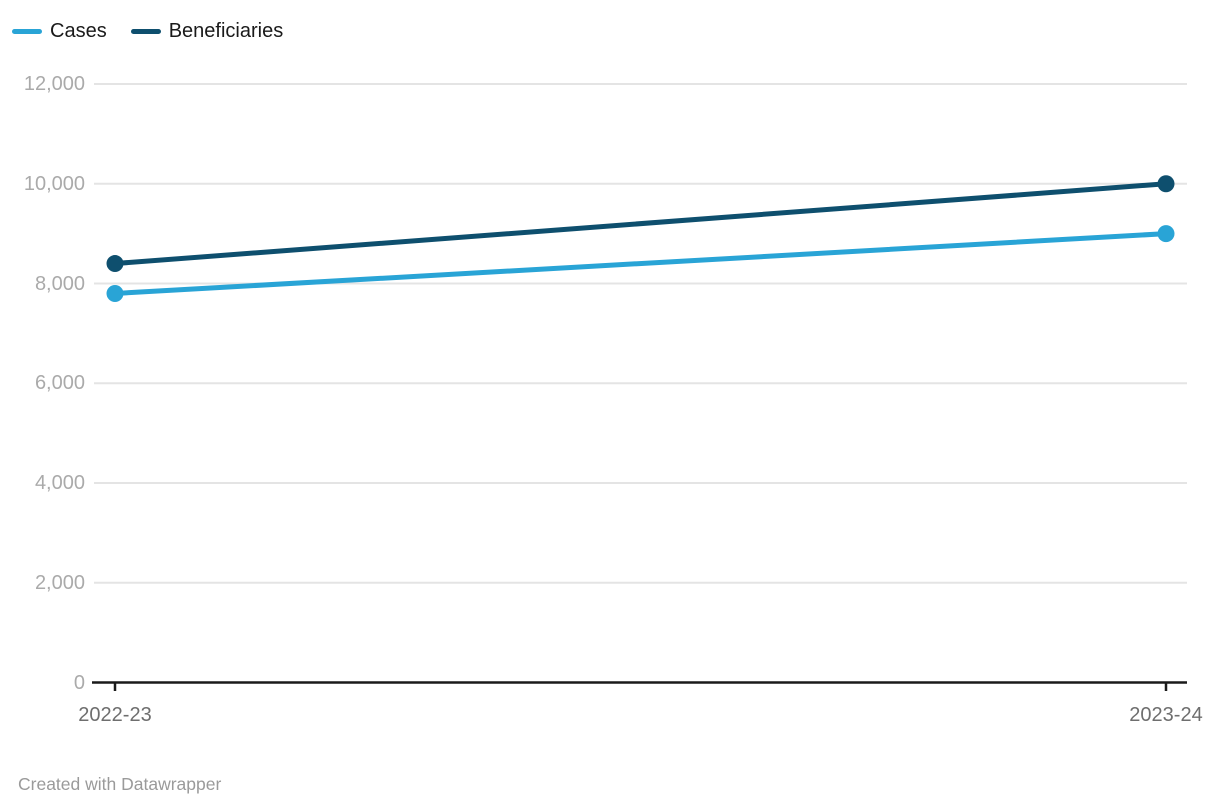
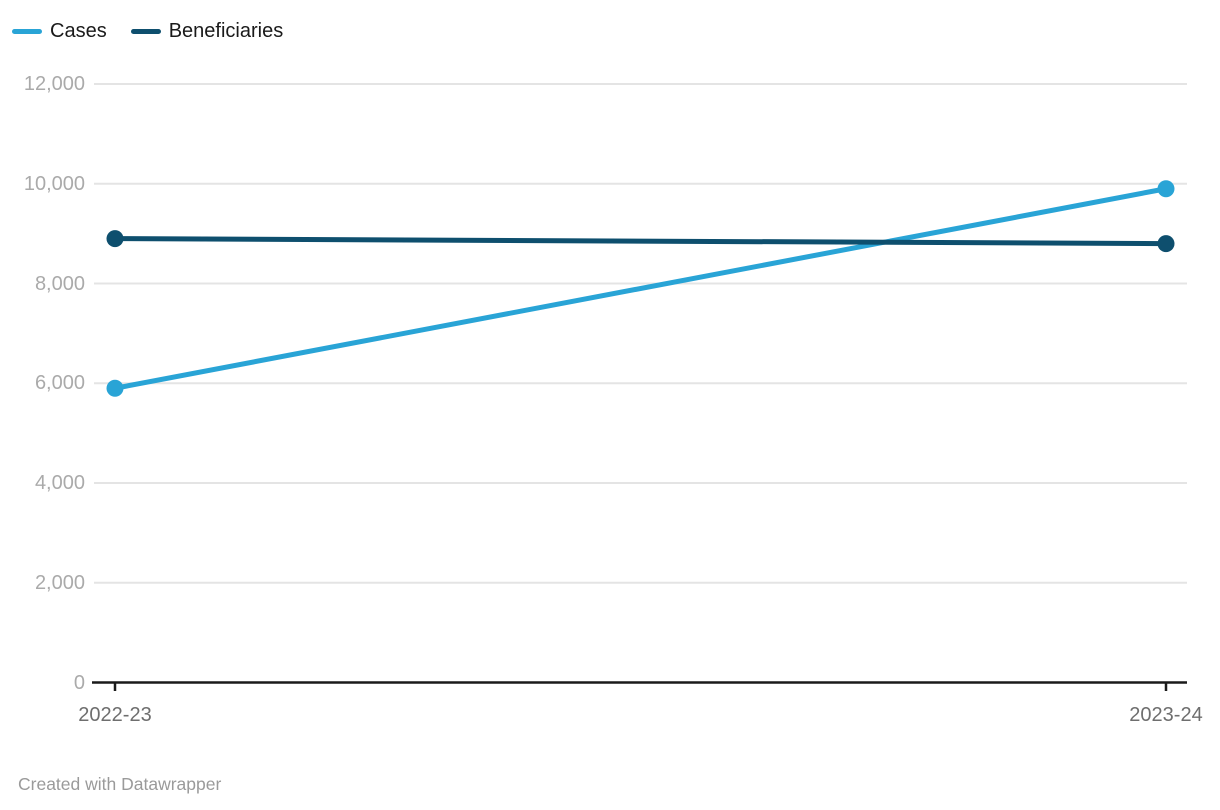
Cases/2022-23: 7800 -> 5900
Beneficiaries/2022-23: 8400 -> 8900
Cases/2023-24: 9000 -> 9900
Beneficiaries/2023-24: 10000 -> 8800
